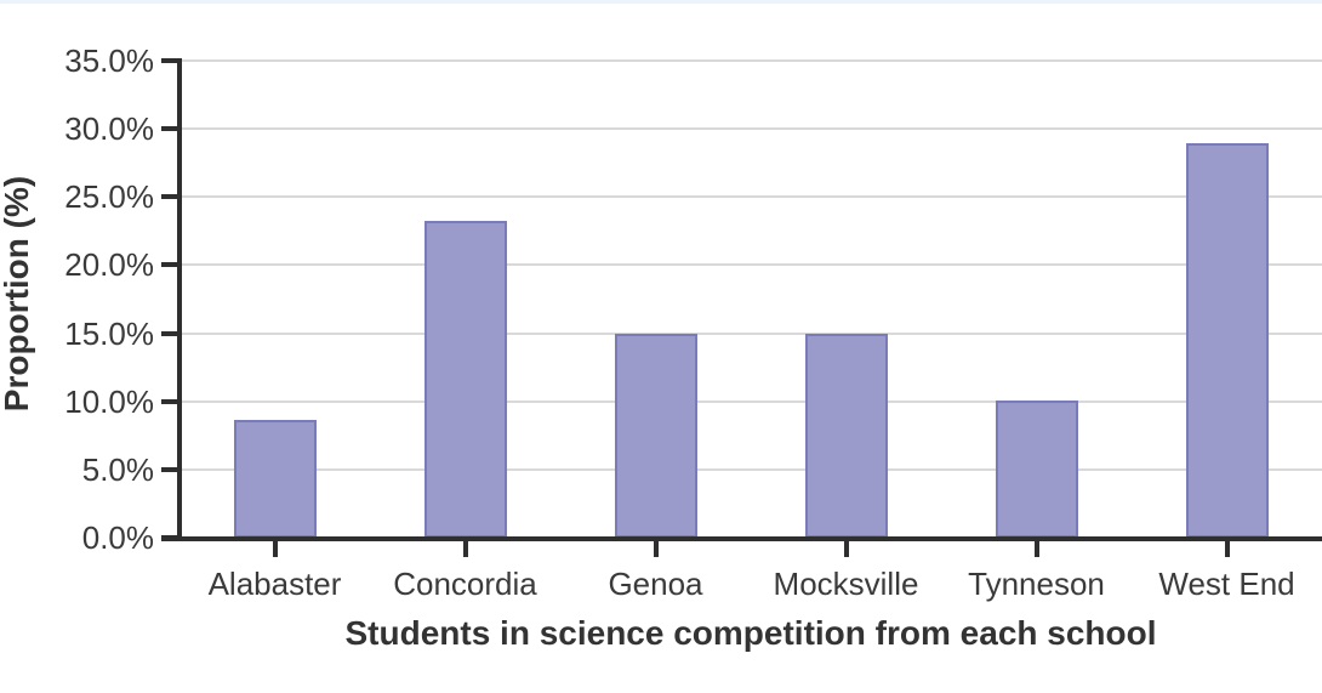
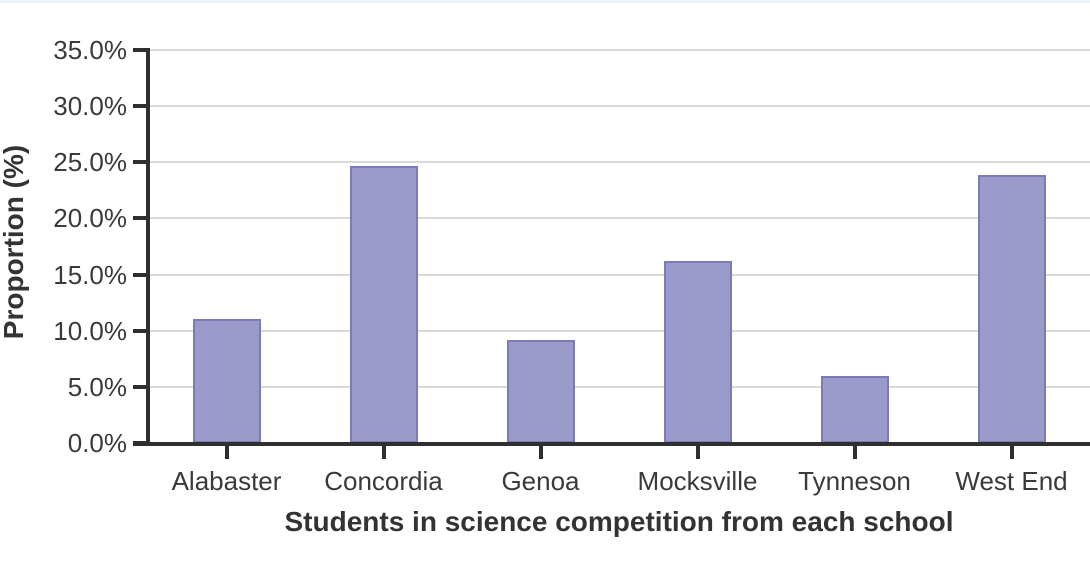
Alabaster: 8.6% -> 11.0%
Concordia: 23.2% -> 24.7%
Genoa: 15.0% -> 9.2%
Mocksville: 15.0% -> 16.2%
Tynneson: 10.1% -> 6.0%
West End: 28.9% -> 23.9%
